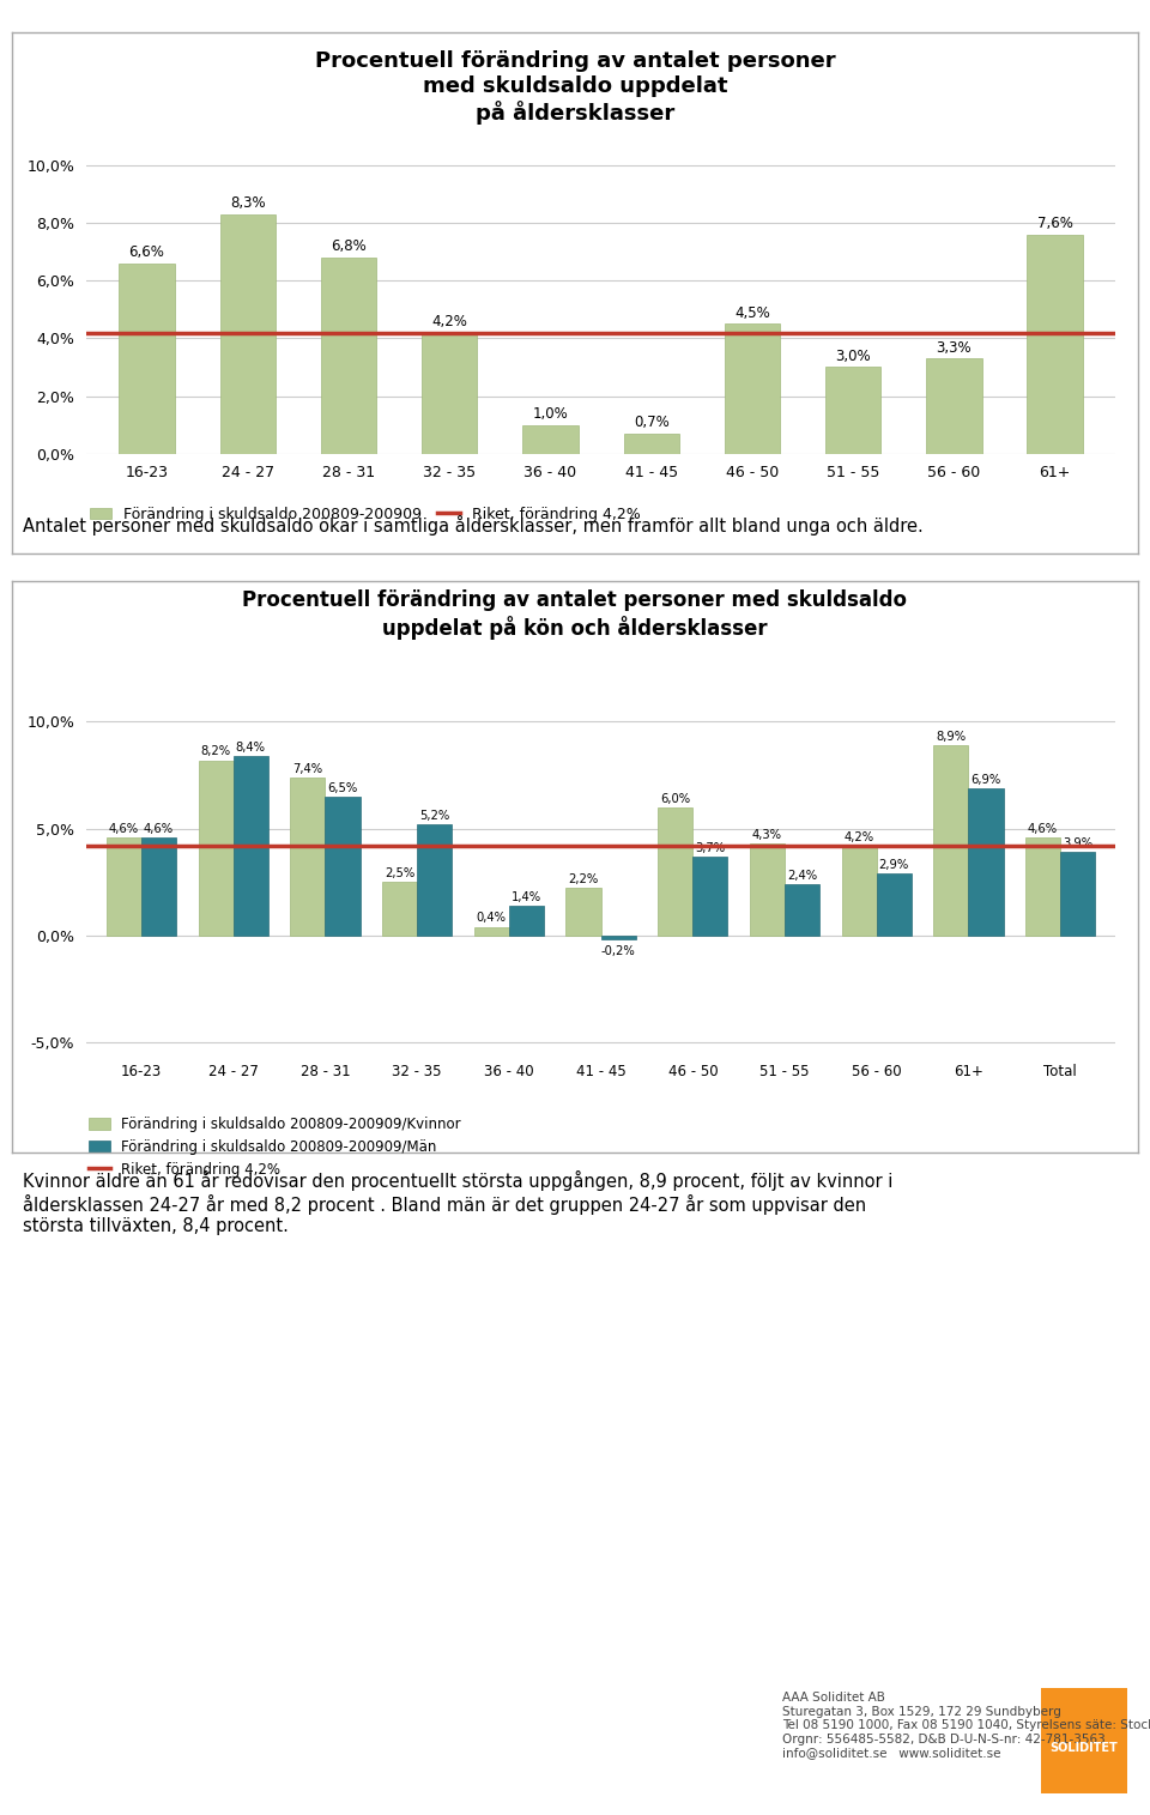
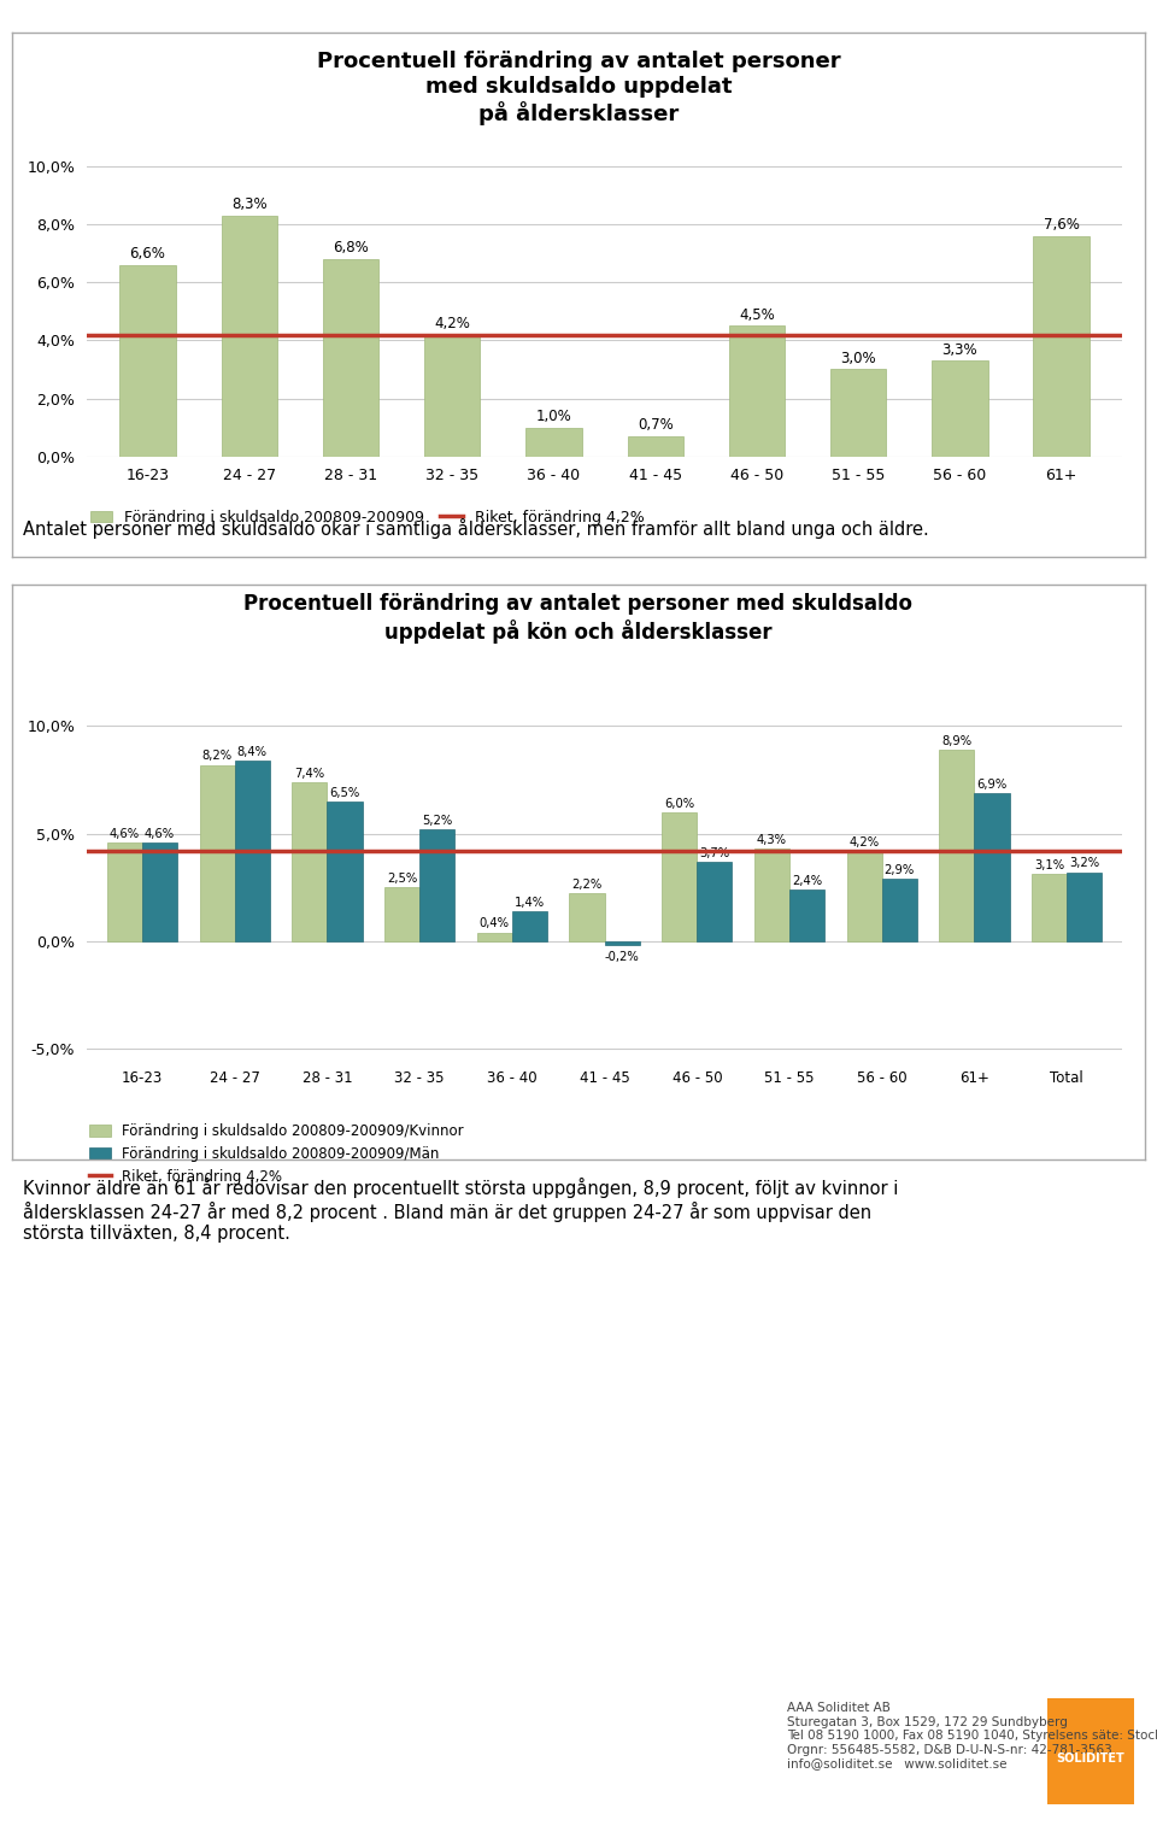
Förändring i skuldsaldo 200809-200909/Kvinnor/Total: 4,6% -> 3,1%
Förändring i skuldsaldo 200809-200909/Män/Total: 3,9% -> 3,2%
